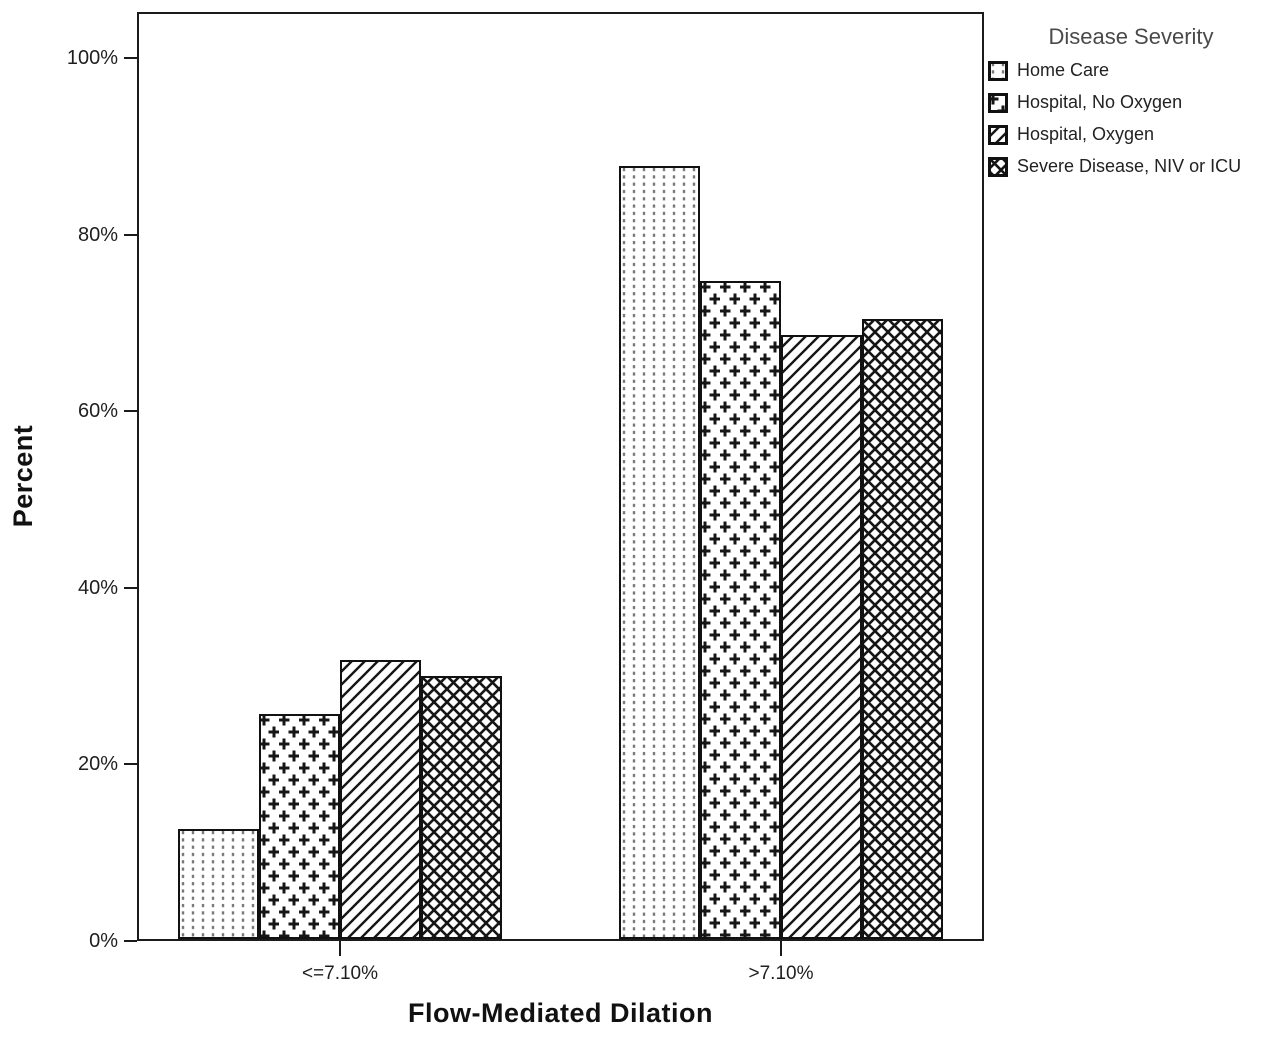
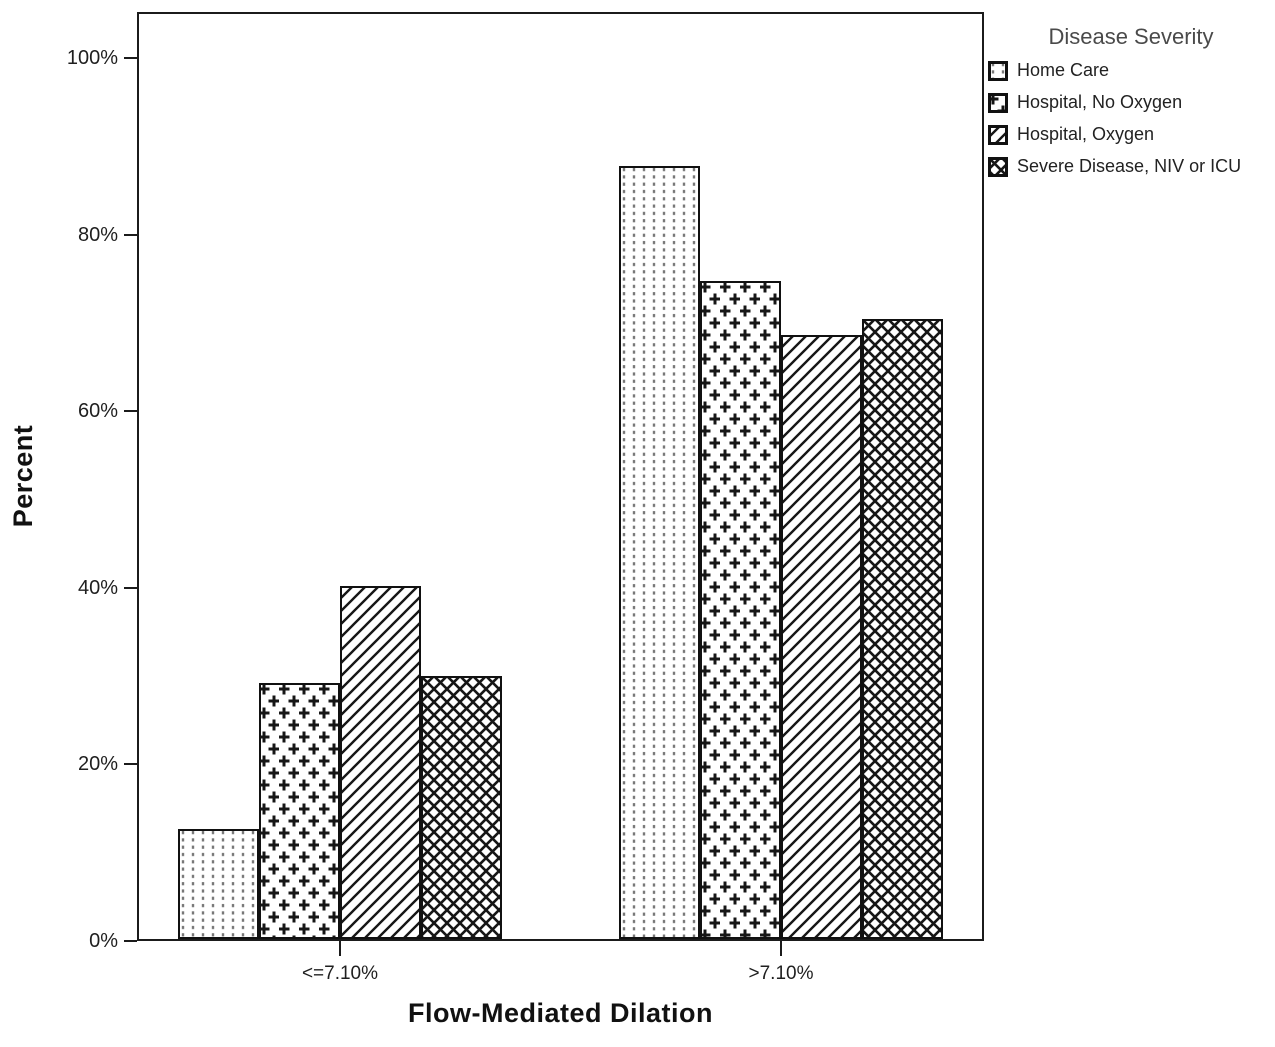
Hospital, No Oxygen/<=7.10%: 26% -> 29%
Hospital, Oxygen/<=7.10%: 32% -> 40%
